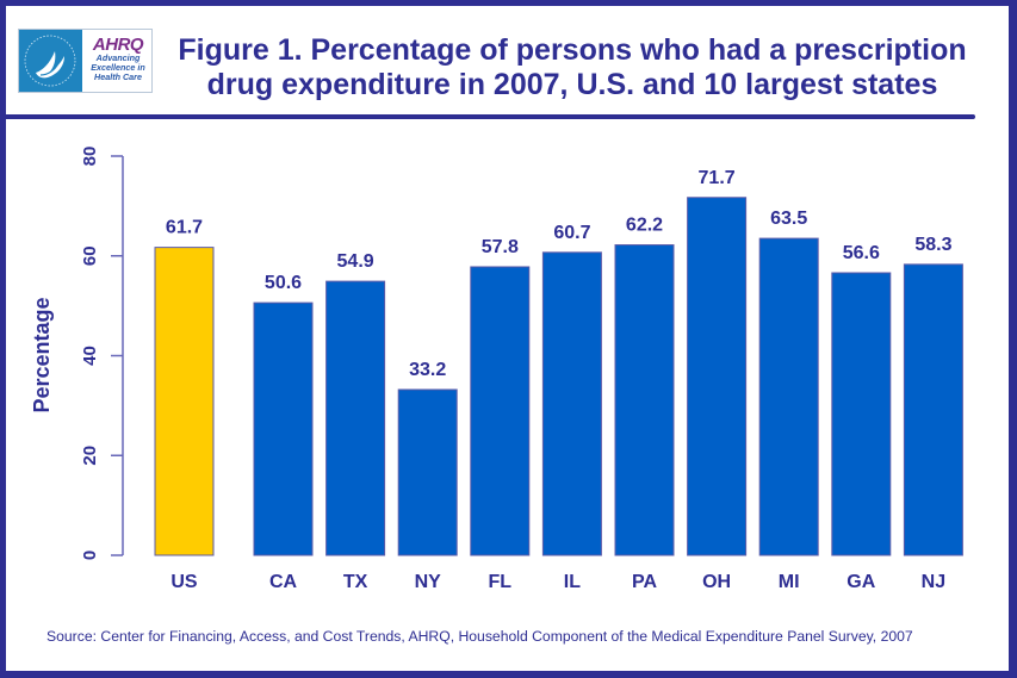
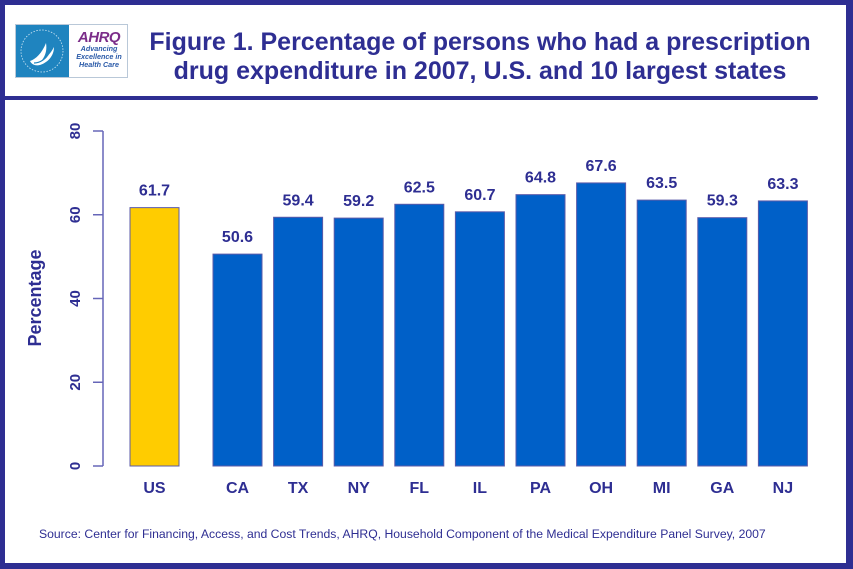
TX: 54.9 -> 59.4
NY: 33.2 -> 59.2
FL: 57.8 -> 62.5
PA: 62.2 -> 64.8
OH: 71.7 -> 67.6
GA: 56.6 -> 59.3
NJ: 58.3 -> 63.3
